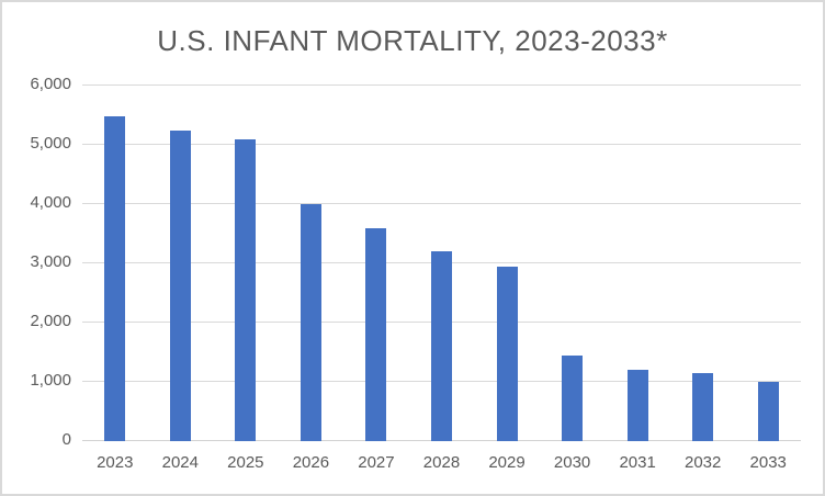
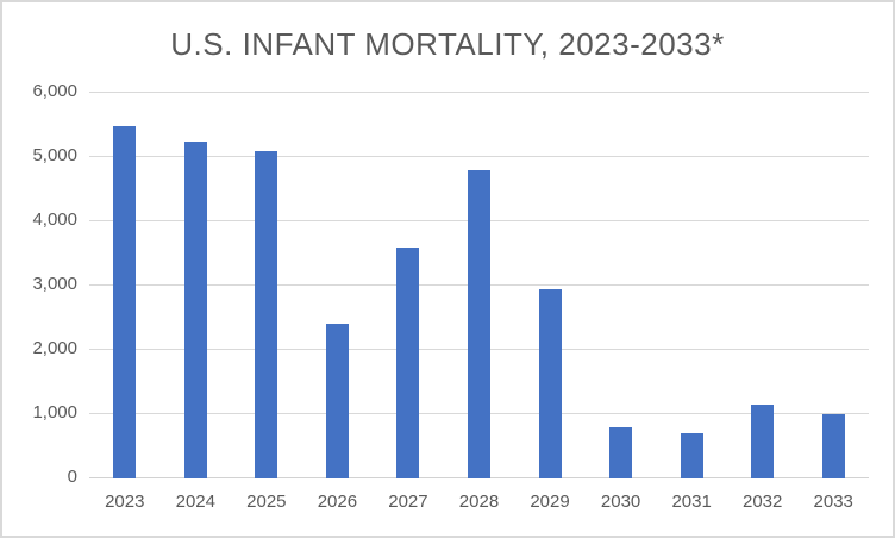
2026: 4000 -> 2400
2028: 3200 -> 4800
2030: 1400 -> 800
2031: 1200 -> 700
